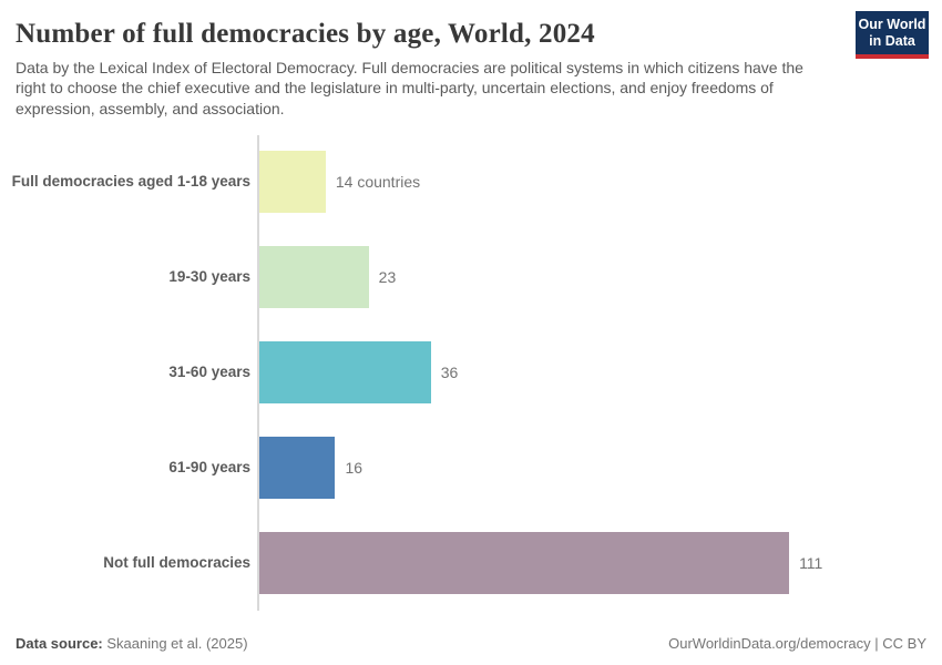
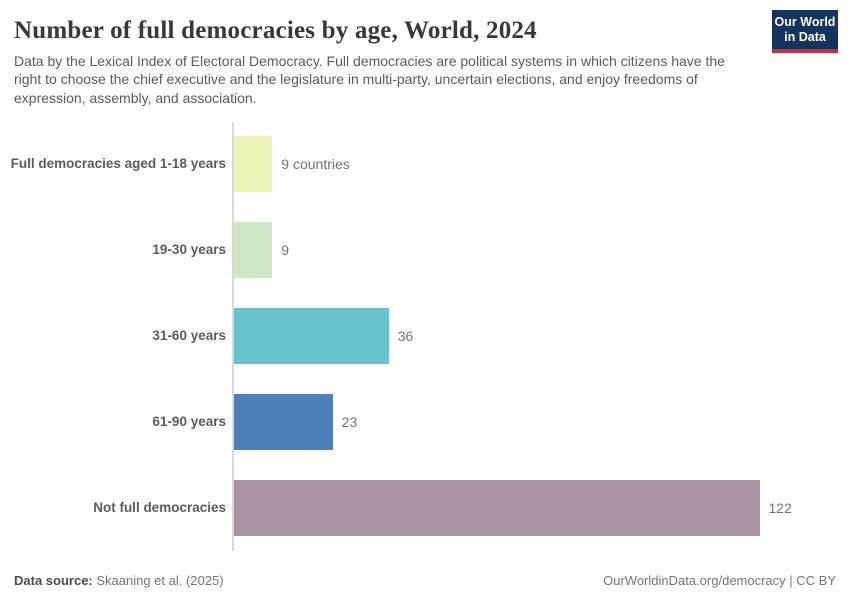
Full democracies aged 1-18 years: 14 -> 9
19-30 years: 23 -> 9
61-90 years: 16 -> 23
Not full democracies: 111 -> 122
